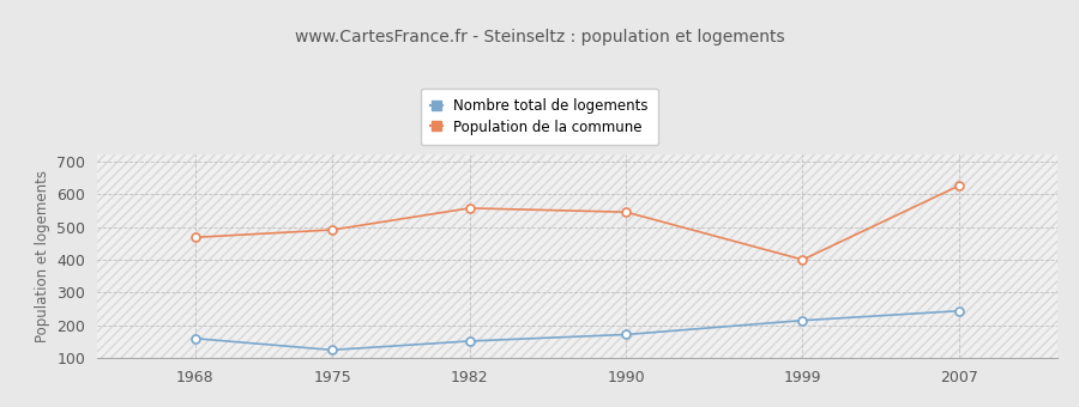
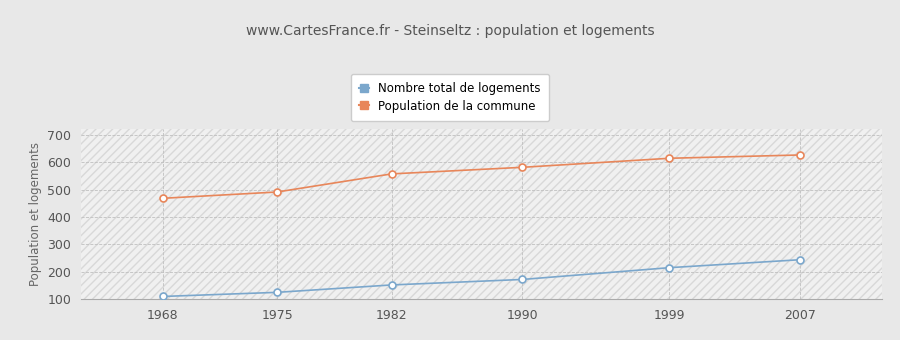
Nombre total de logements/1968: 160 -> 110
Population de la commune/1990: 545 -> 581
Population de la commune/1999: 400 -> 614
